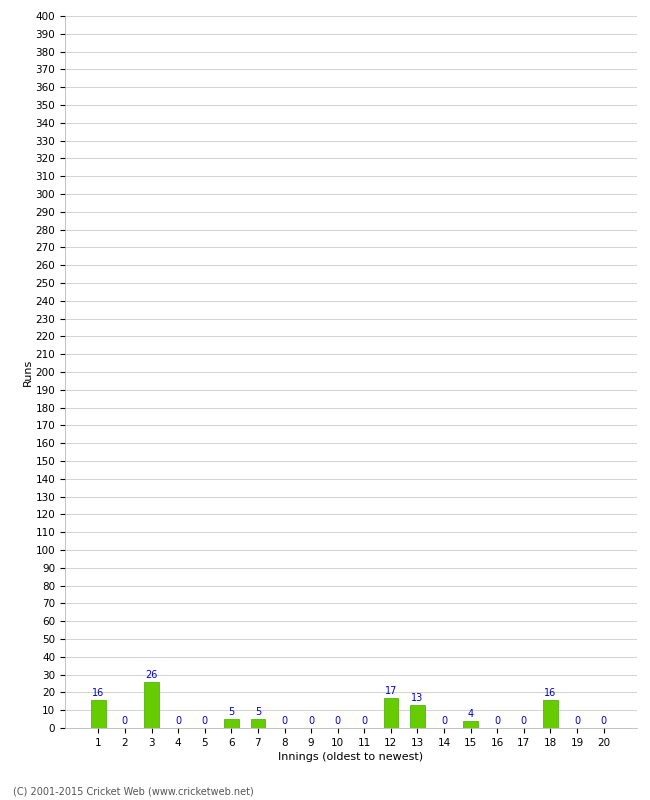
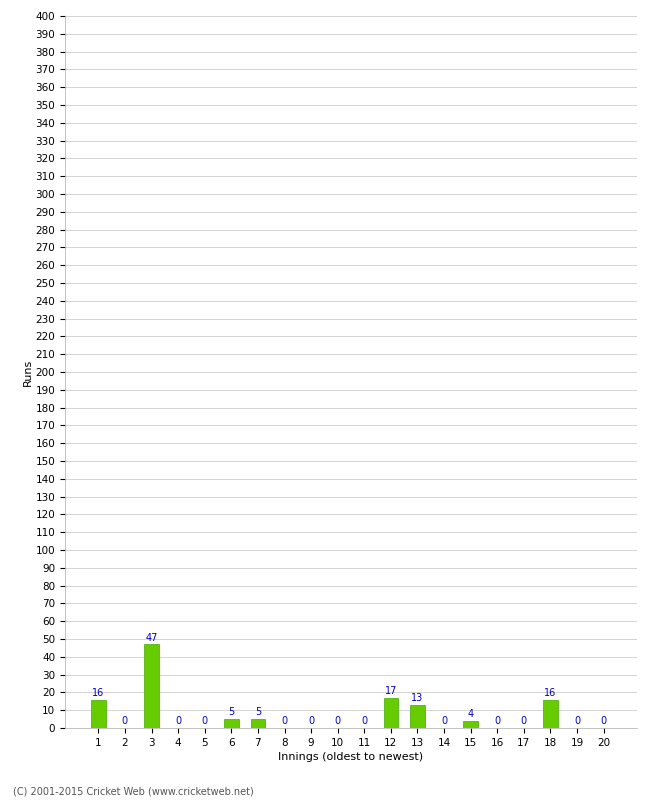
3: 26 -> 47
